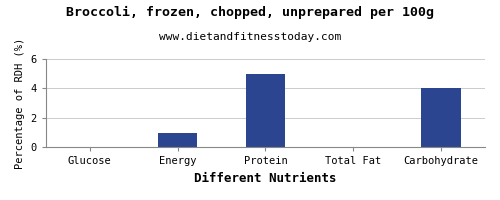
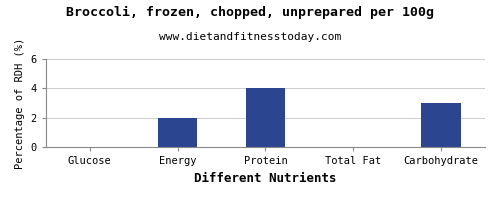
Energy: 1 -> 2
Protein: 5 -> 4
Carbohydrate: 4 -> 3
